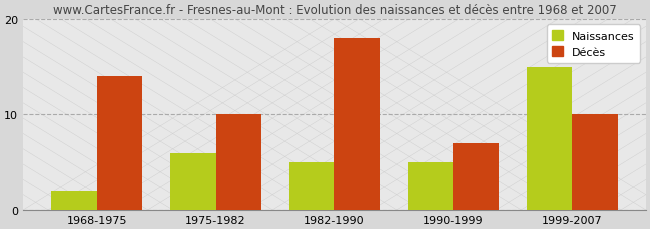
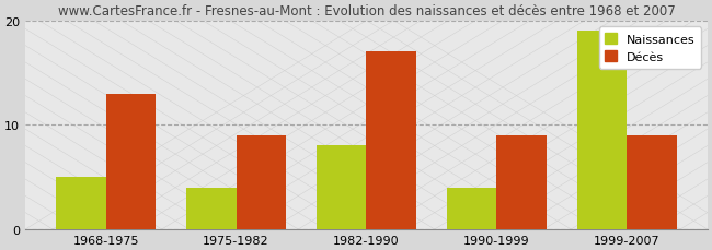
Naissances/1968-1975: 2 -> 5
Décès/1968-1975: 14 -> 13
Naissances/1975-1982: 6 -> 4
Décès/1975-1982: 10 -> 9
Naissances/1982-1990: 5 -> 8
Décès/1982-1990: 18 -> 17
Naissances/1990-1999: 5 -> 4
Décès/1990-1999: 7 -> 9
Naissances/1999-2007: 15 -> 19
Décès/1999-2007: 10 -> 9
